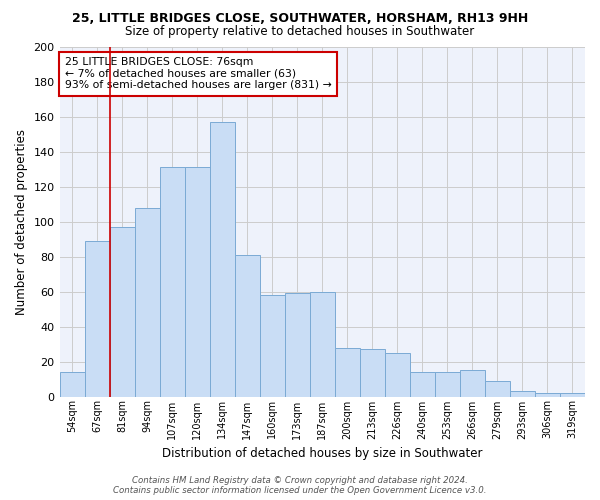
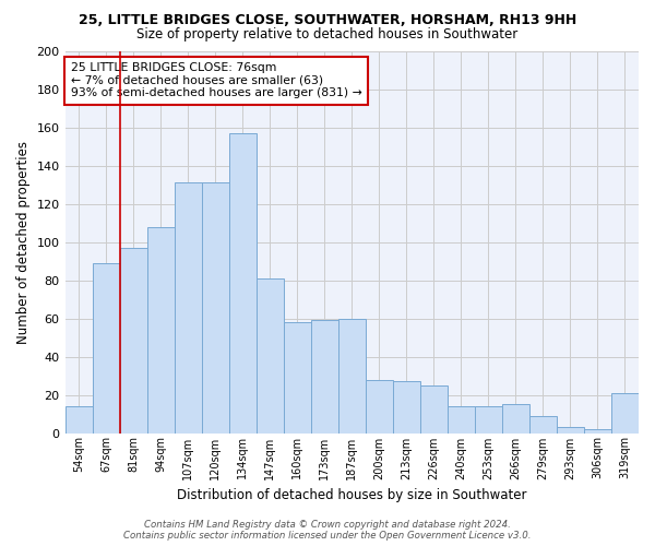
319sqm: 2 -> 21
